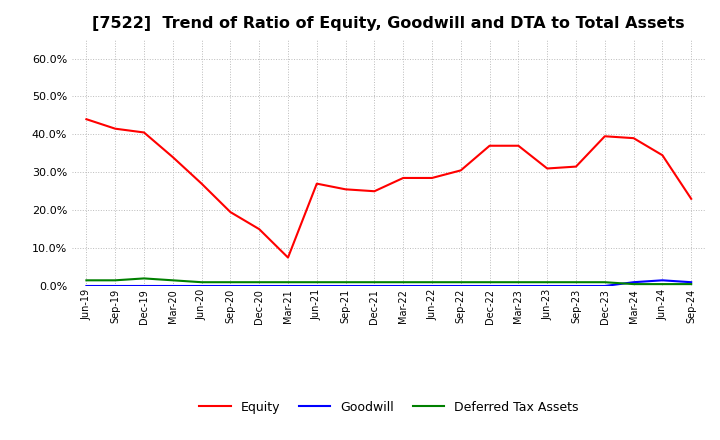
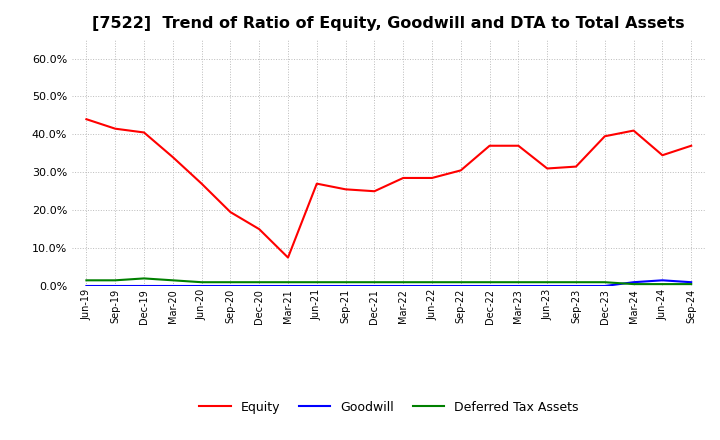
Equity/Mar-24: 39.0% -> 41.0%
Equity/Sep-24: 23.0% -> 37.0%
